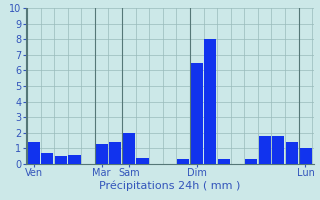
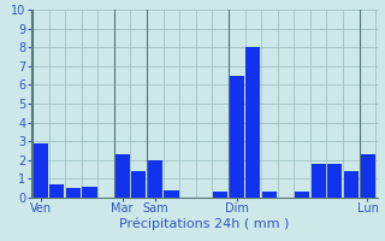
Ven: 1.4 -> 2.9
Mar: 1.3 -> 2.3
Lun: 1.0 -> 2.3
